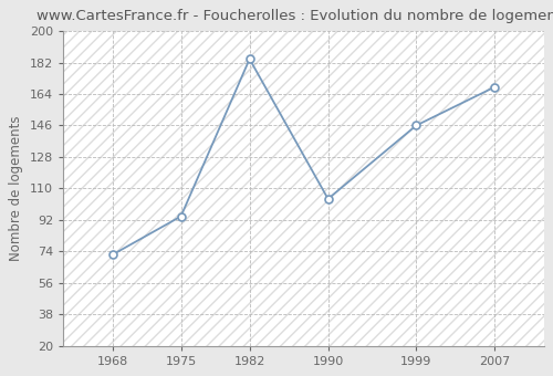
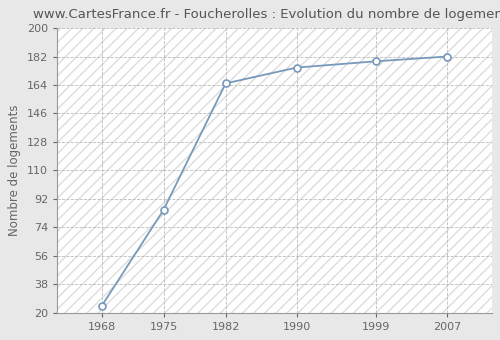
1968: 72 -> 24
1975: 94 -> 85
1982: 184 -> 165
1990: 104 -> 175
1999: 146 -> 179
2007: 168 -> 182
